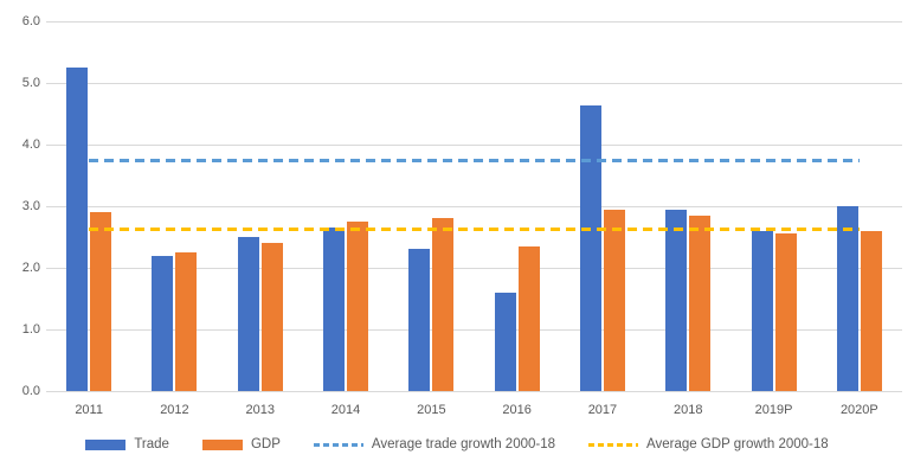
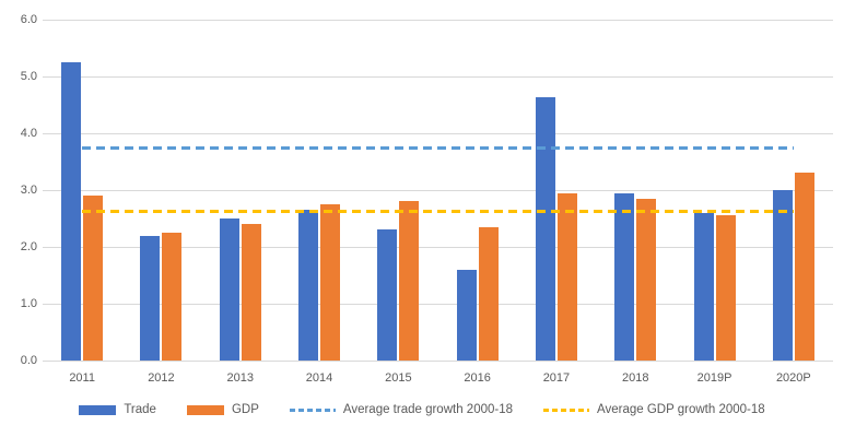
GDP/2020P: 2.6 -> 3.3
